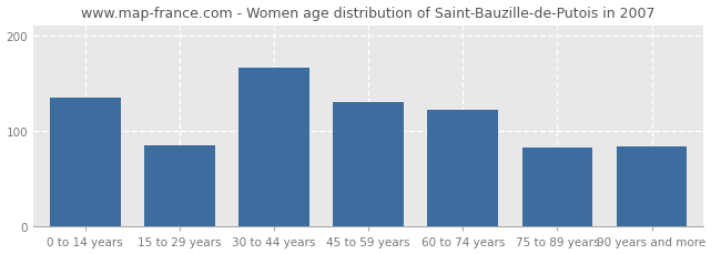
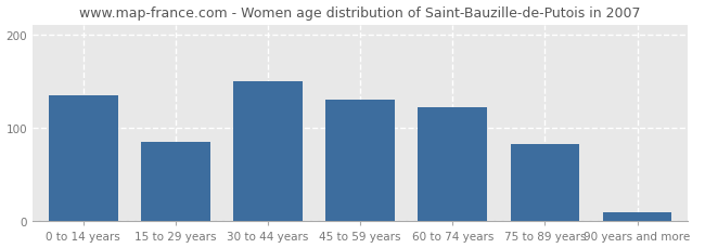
30 to 44 years: 166 -> 150
90 years and more: 84 -> 10
